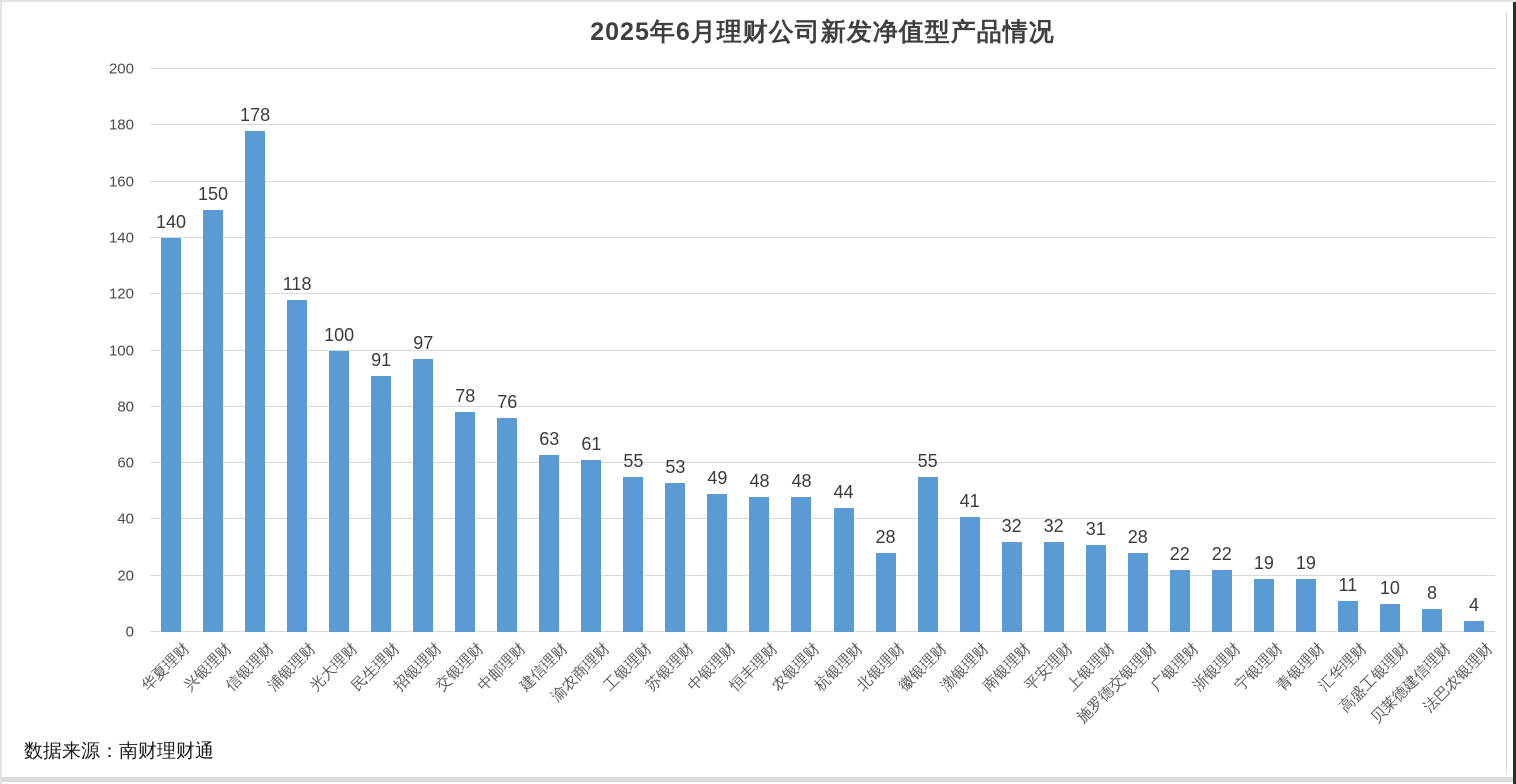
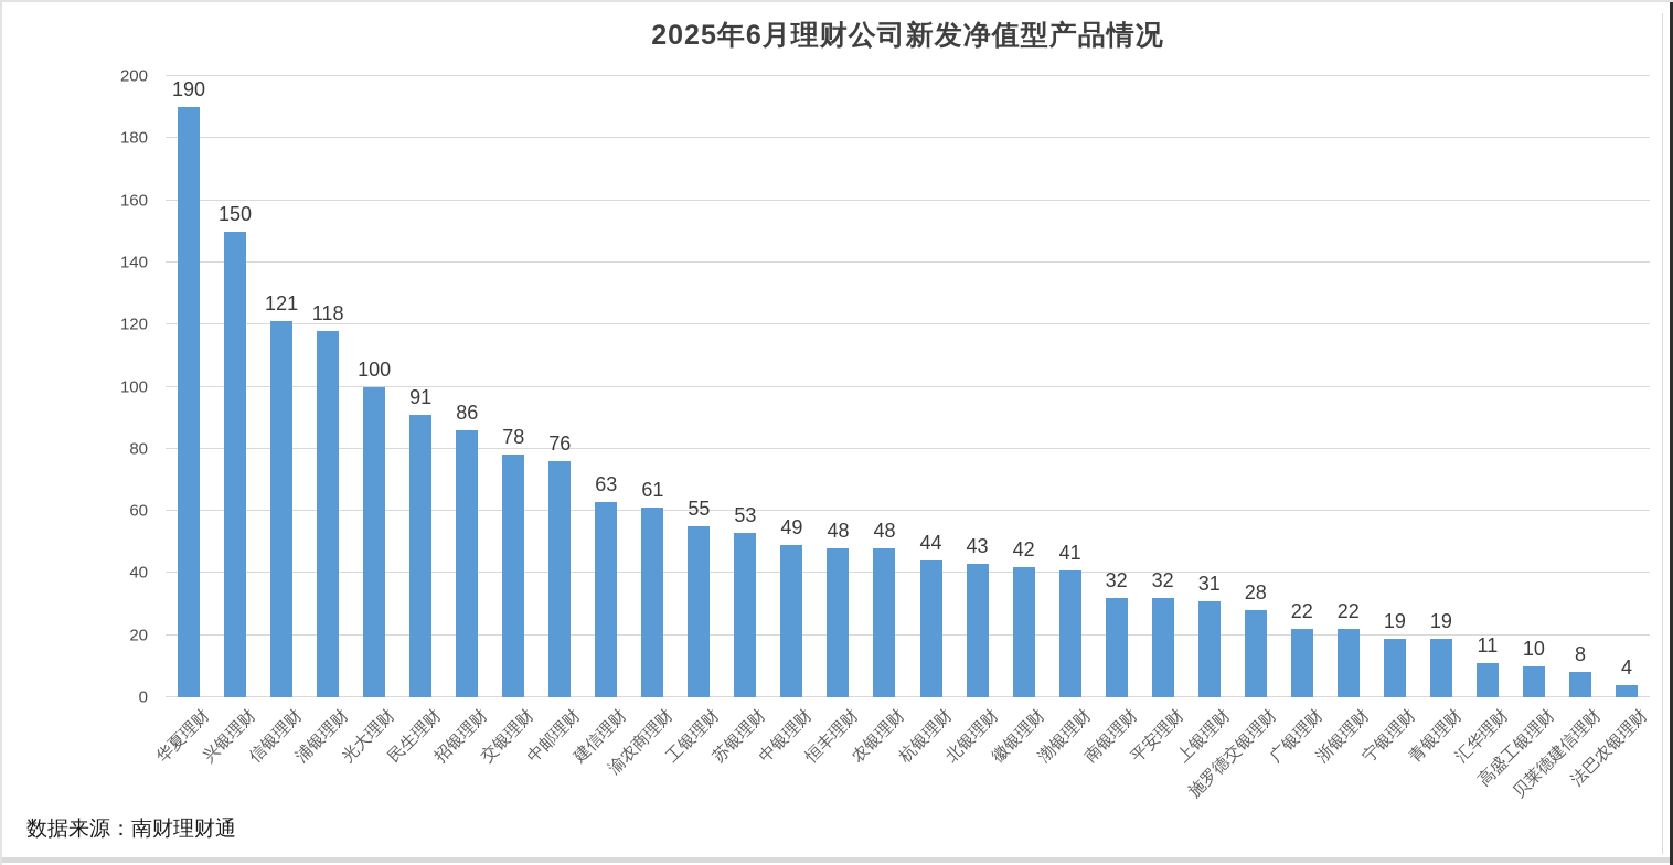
华夏理财: 140 -> 190
信银理财: 178 -> 121
招银理财: 97 -> 86
北银理财: 28 -> 43
徽银理财: 55 -> 42
